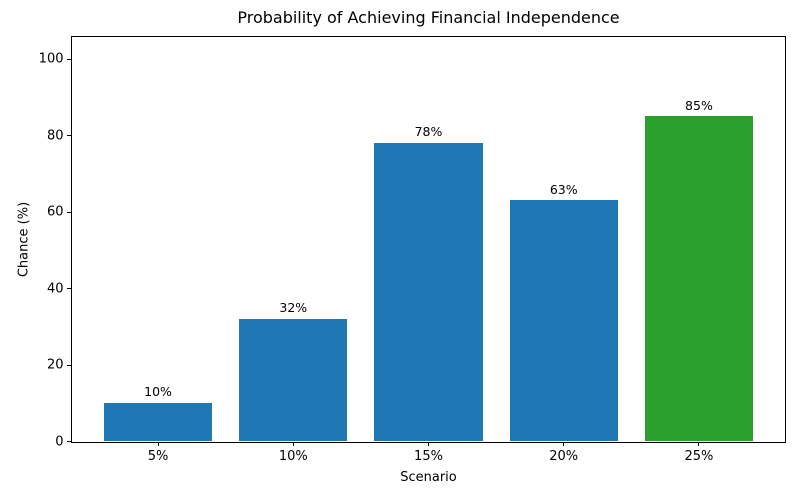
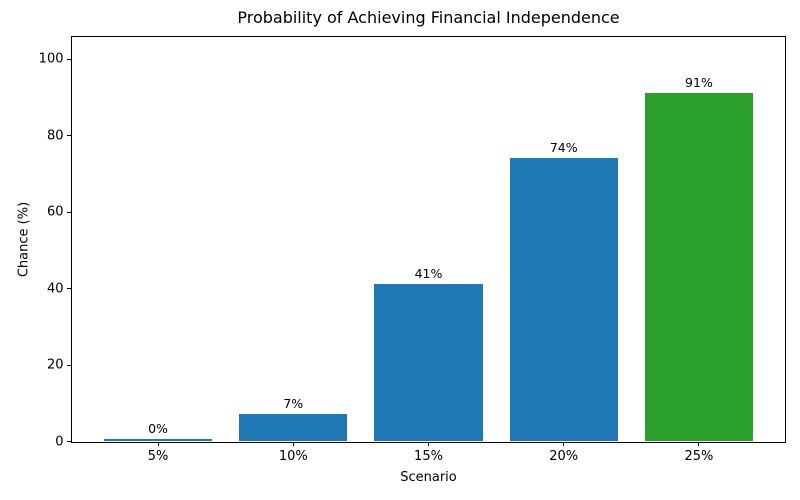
5%: 10% -> 0%
10%: 32% -> 7%
15%: 78% -> 41%
20%: 63% -> 74%
25%: 85% -> 91%
